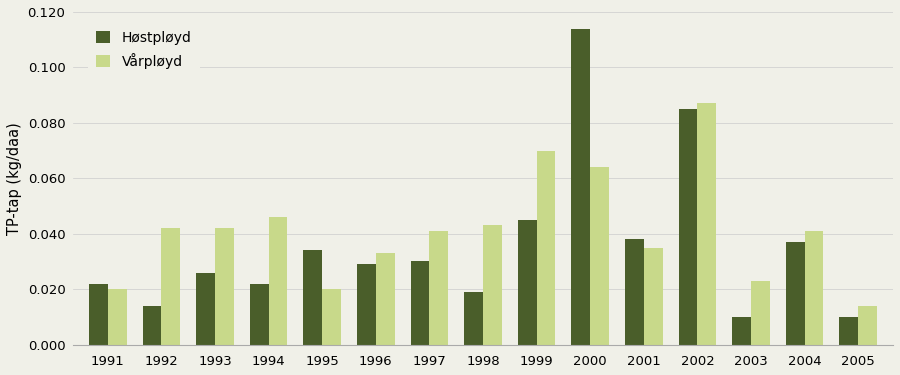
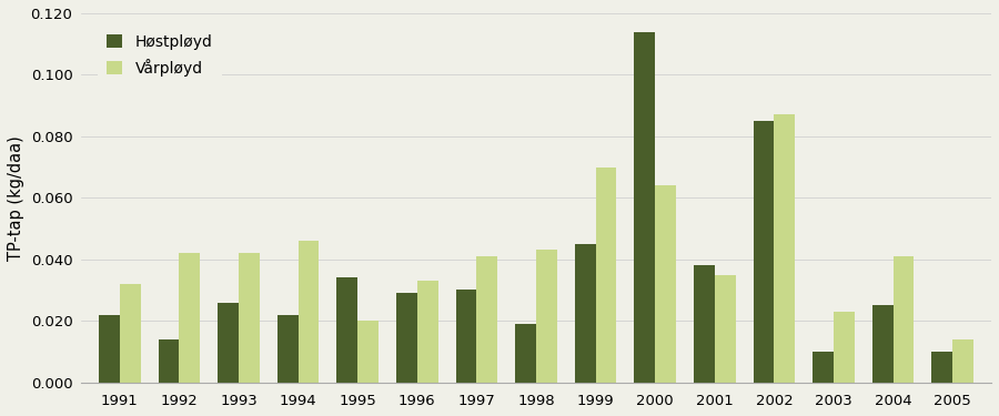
Vårpløyd/1991: 0.020 -> 0.032
Høstpløyd/2004: 0.037 -> 0.025
